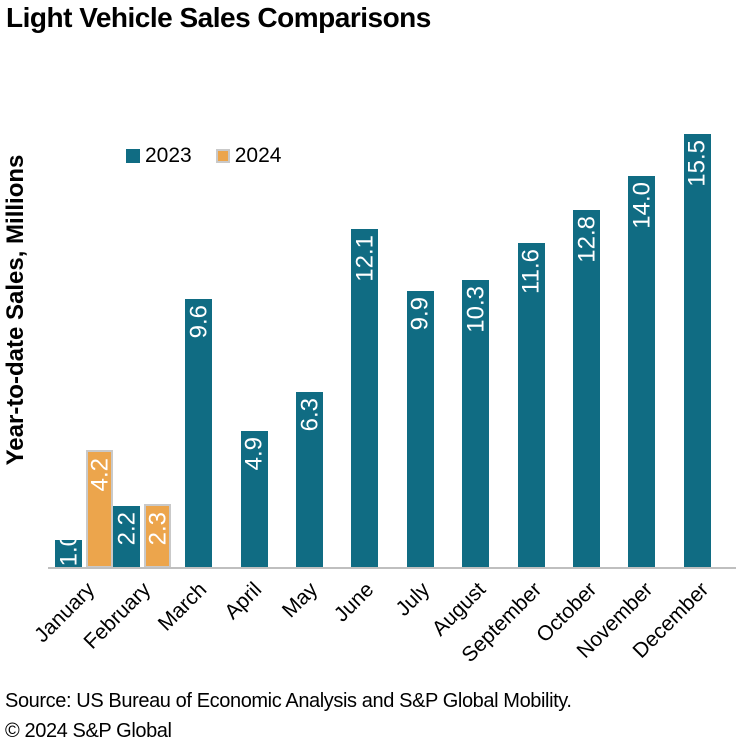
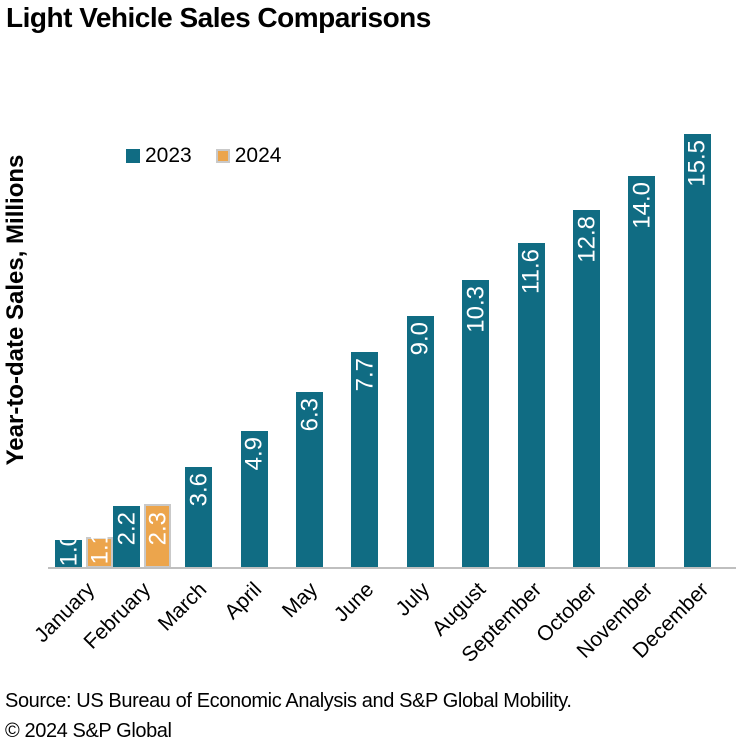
2024/January: 4.2 -> 1.1
2023/March: 9.6 -> 3.6
2023/June: 12.1 -> 7.7
2023/July: 9.9 -> 9.0
